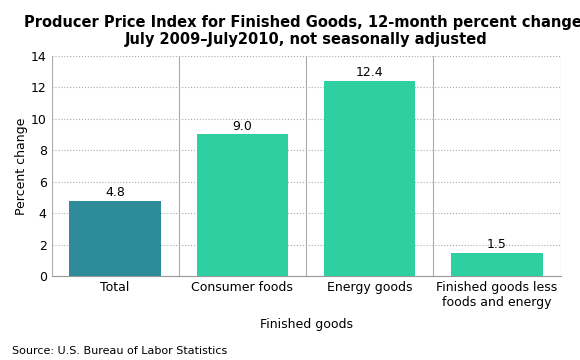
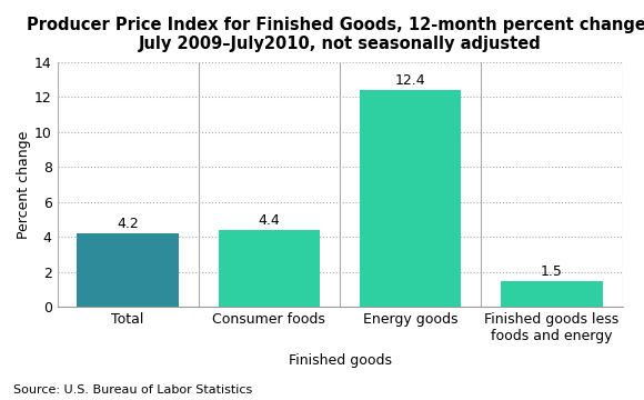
Total: 4.8 -> 4.2
Consumer foods: 9.0 -> 4.4
